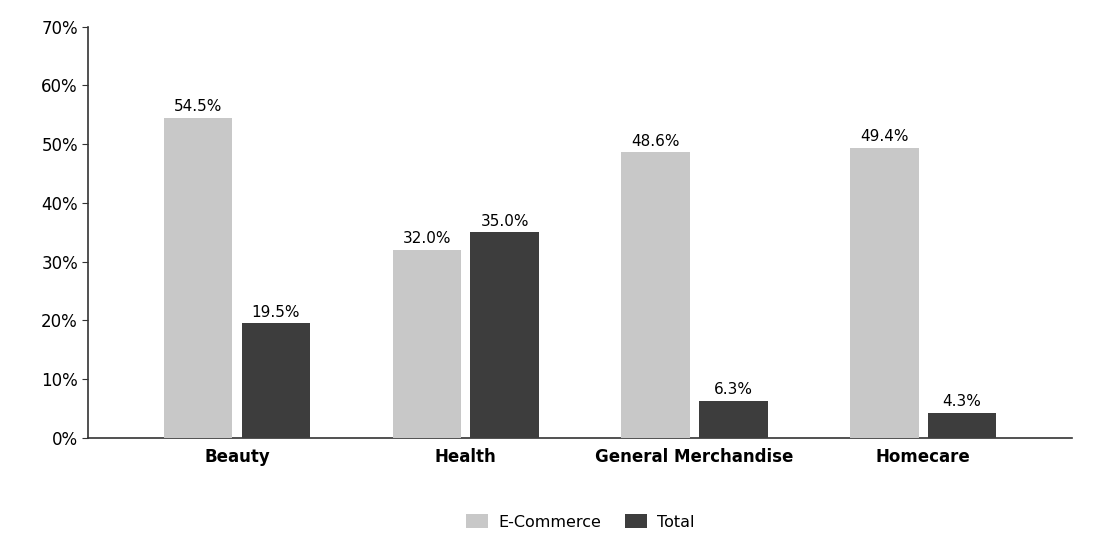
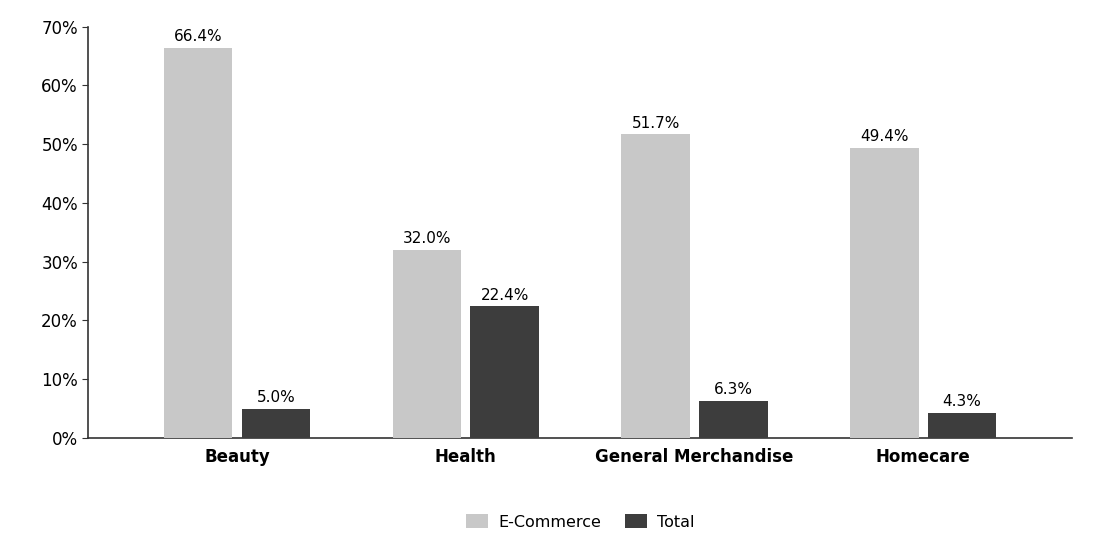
E-Commerce/Beauty: 54.5% -> 66.4%
Total/Beauty: 19.5% -> 5.0%
Total/Health: 35.0% -> 22.4%
E-Commerce/General Merchandise: 48.6% -> 51.7%
